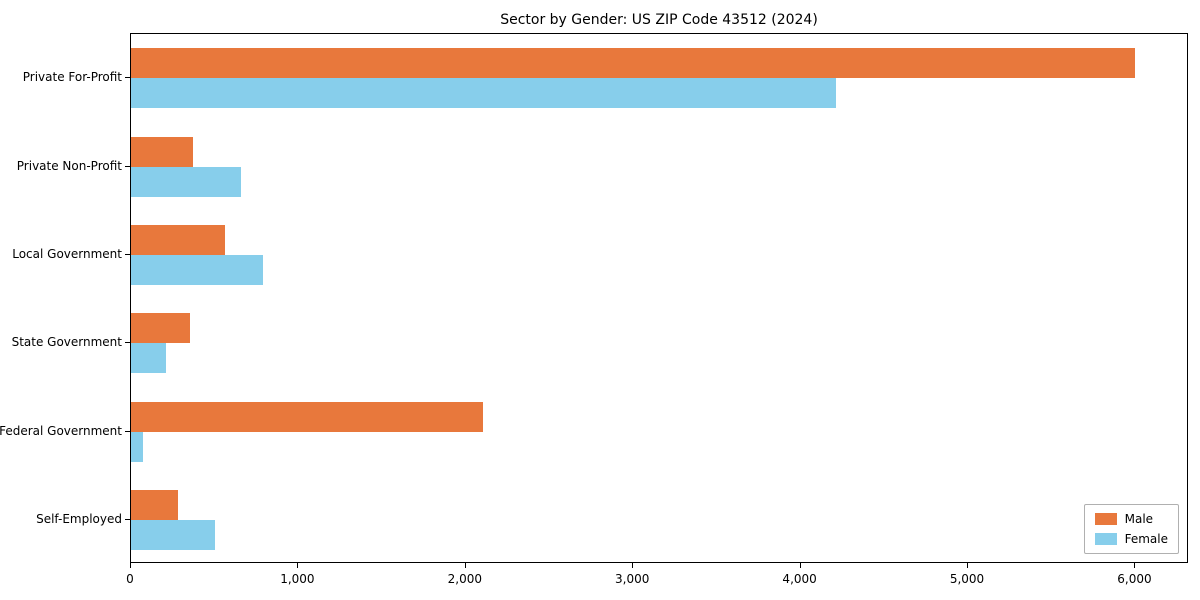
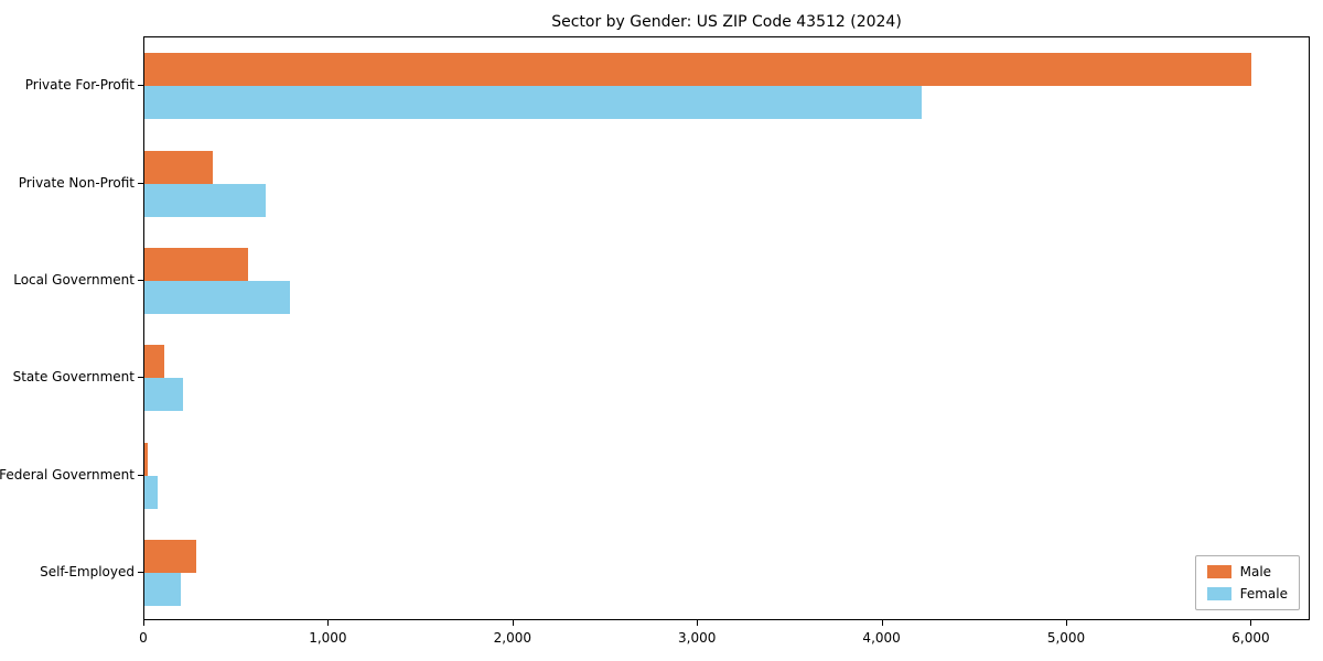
Male/State Government: 350 -> 110
Male/Federal Government: 2100 -> 20
Female/Self-Employed: 500 -> 200
